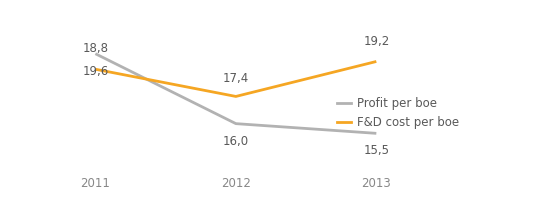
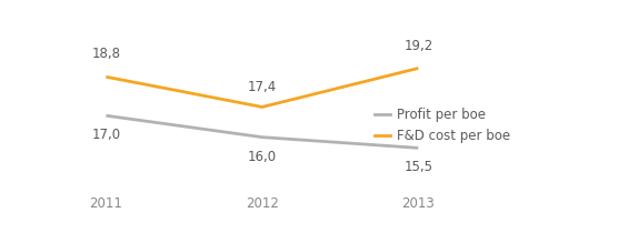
Profit per boe/2011: 19,6 -> 17,0
